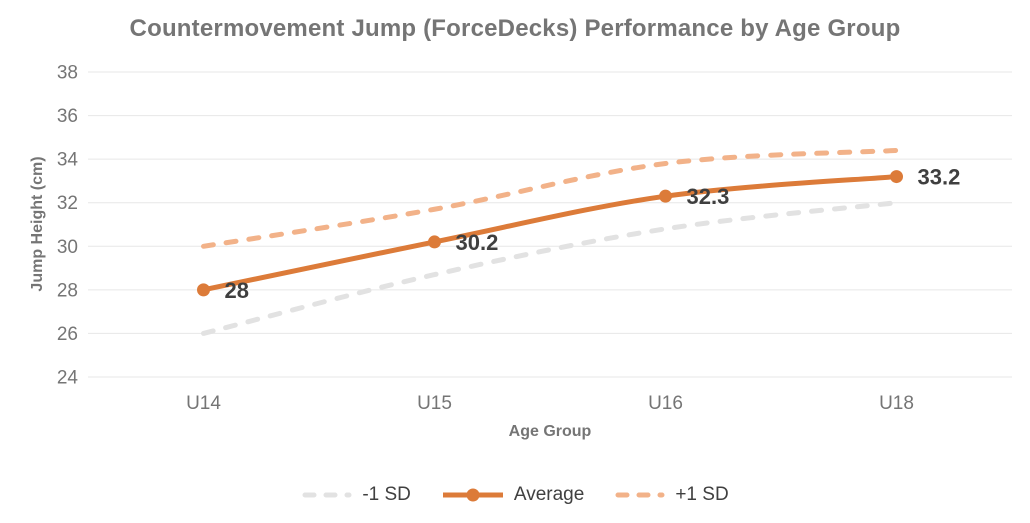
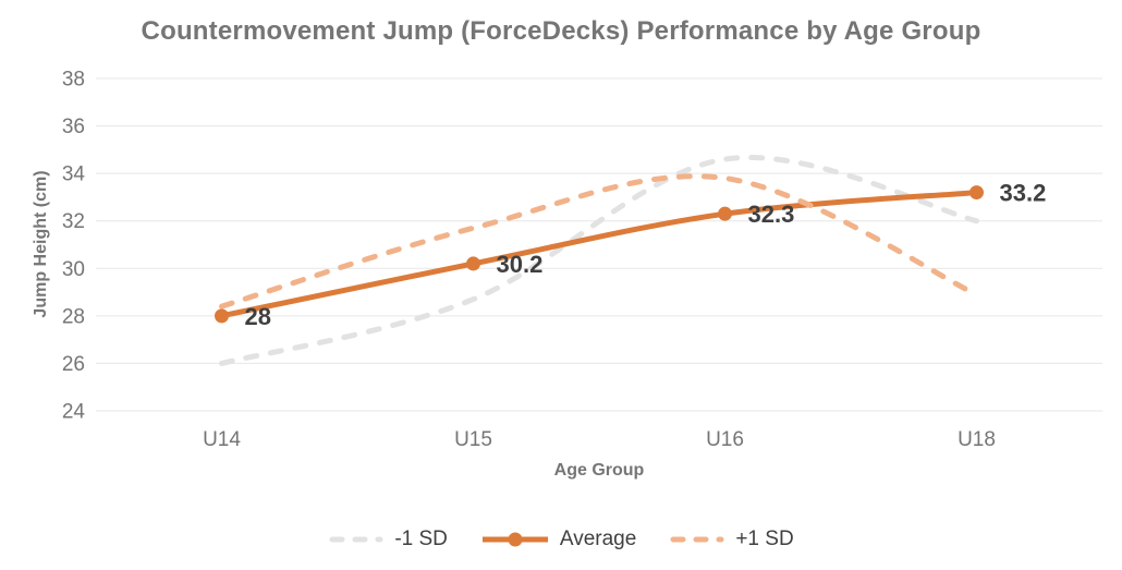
+1 SD/U14: 30.0 -> 28.4
-1 SD/U16: 30.8 -> 34.6
+1 SD/U18: 34.4 -> 28.9
